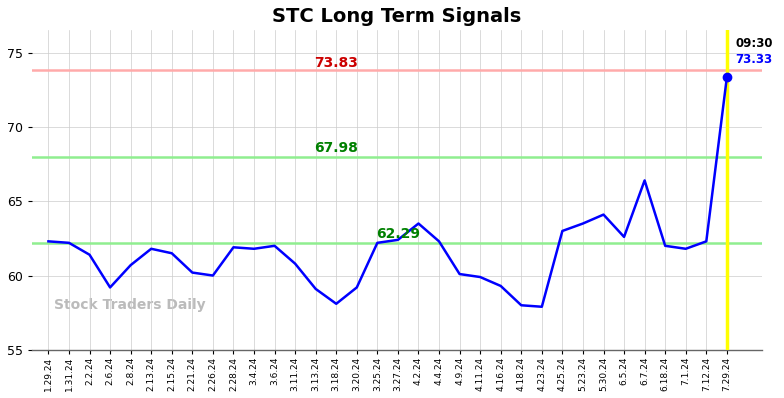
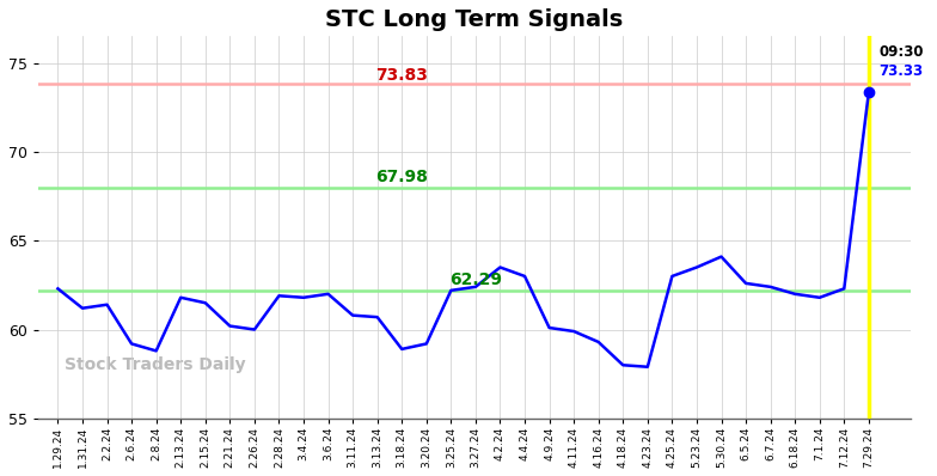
1.31.24: 62.2 -> 61.2
2.8.24: 60.7 -> 58.8
3.13.24: 59.1 -> 60.7
3.18.24: 58.1 -> 58.9
4.4.24: 62.3 -> 63.0
6.7.24: 66.4 -> 62.4
